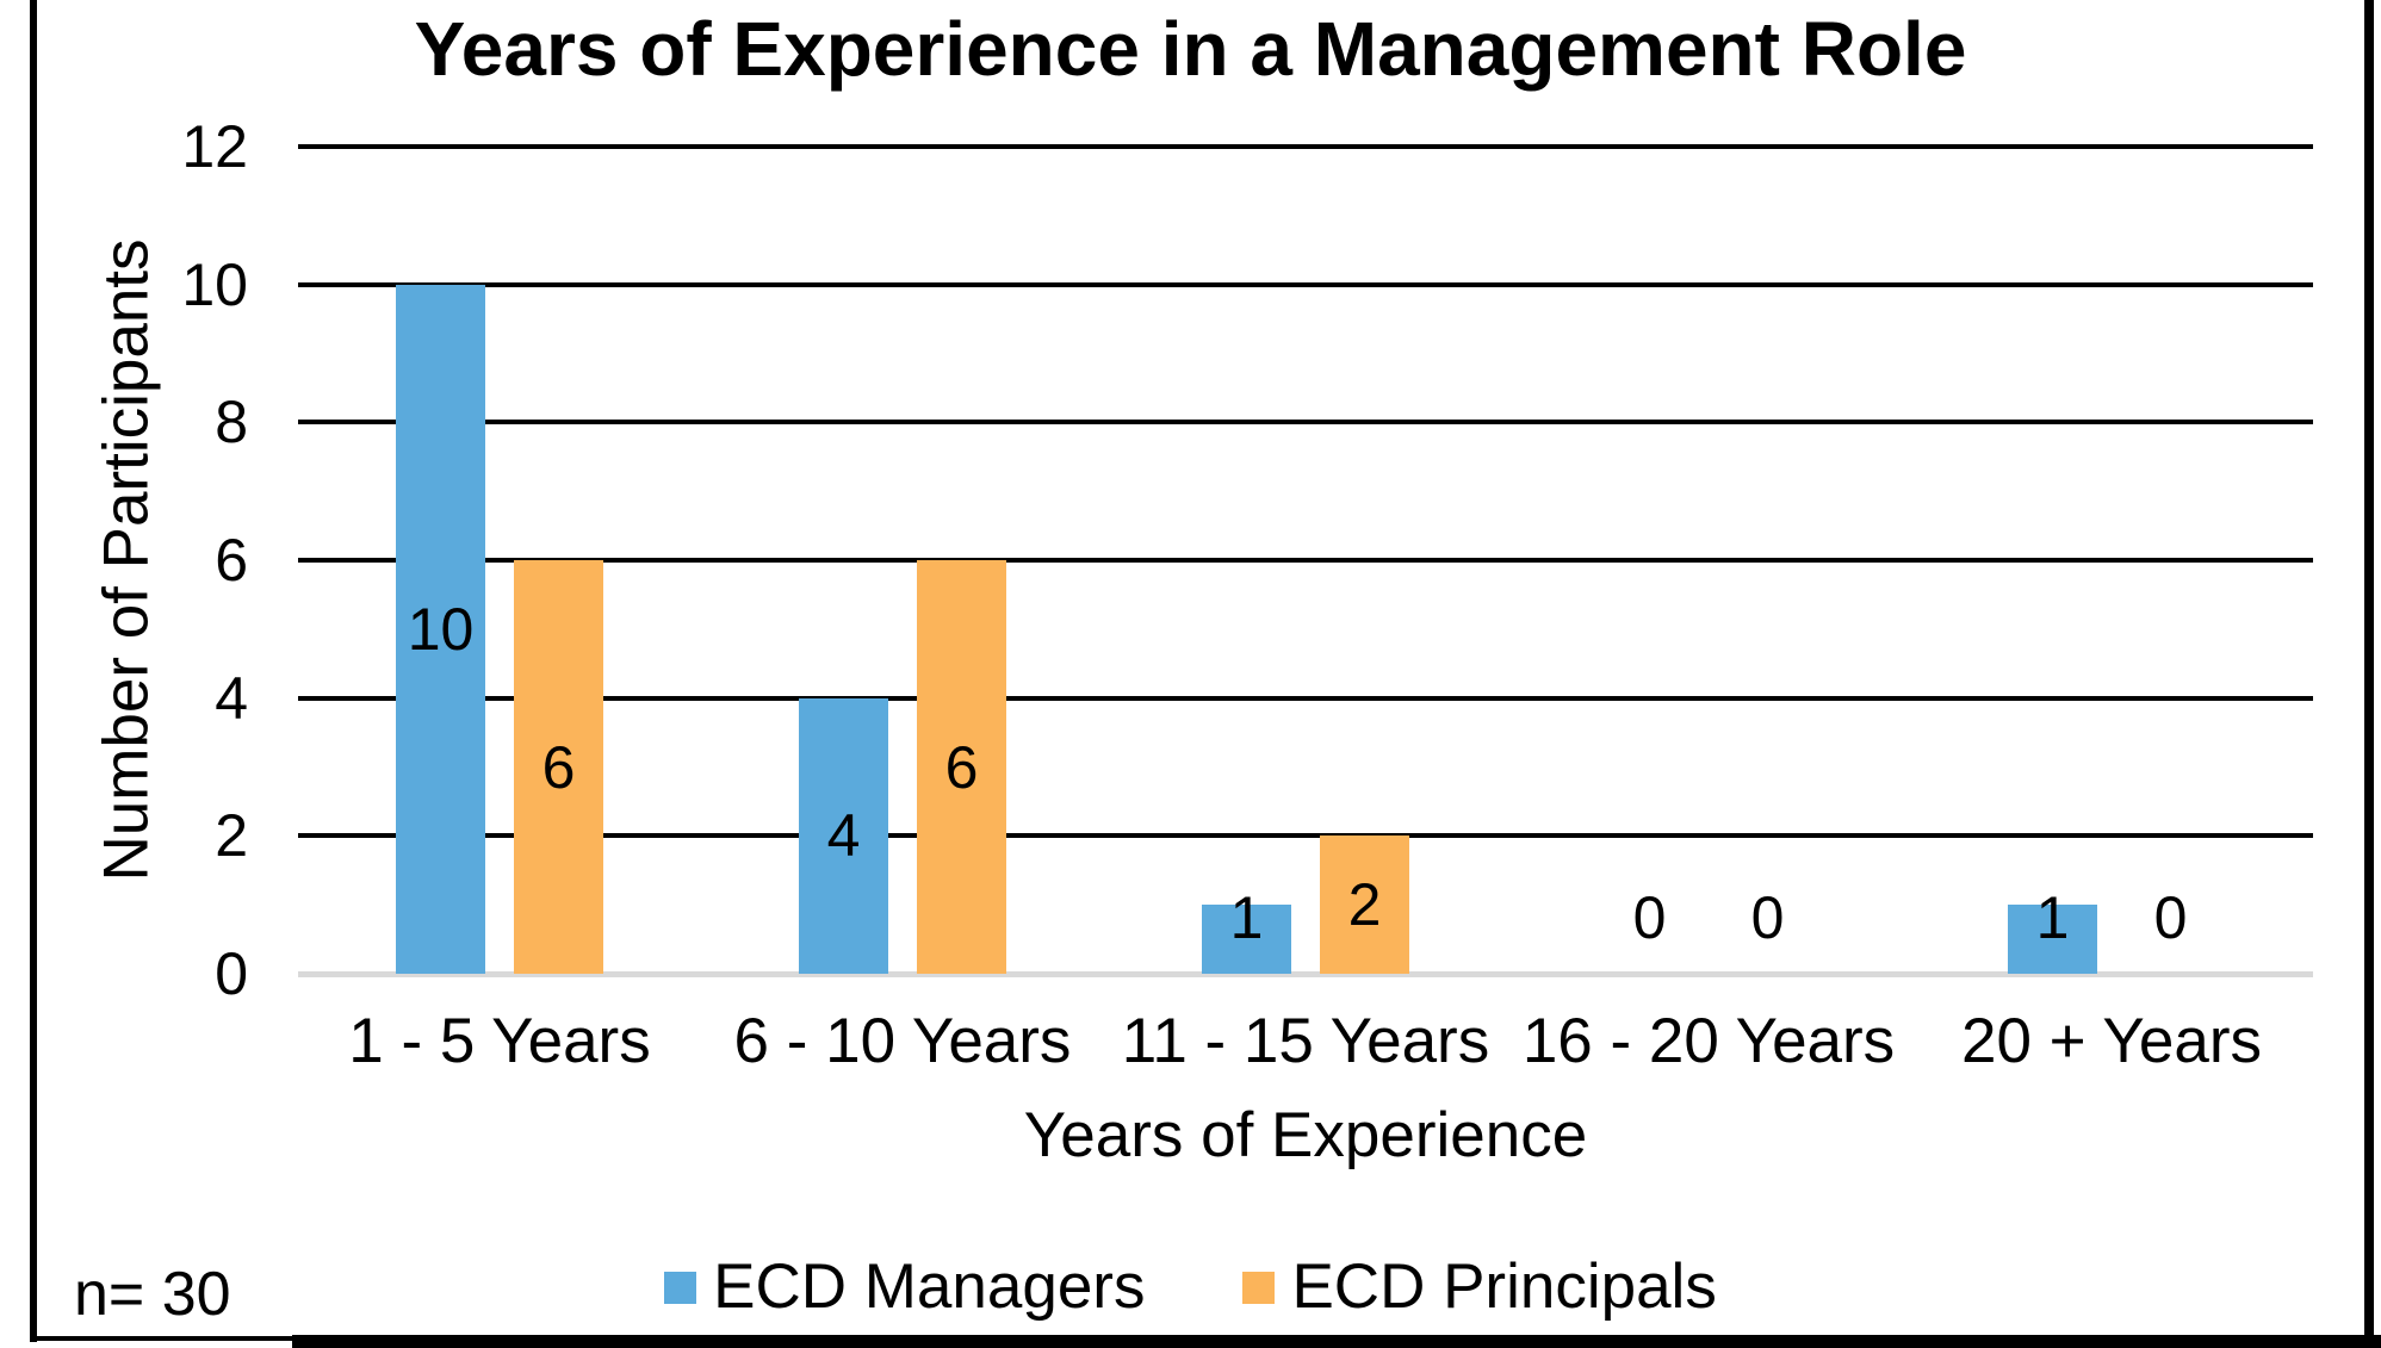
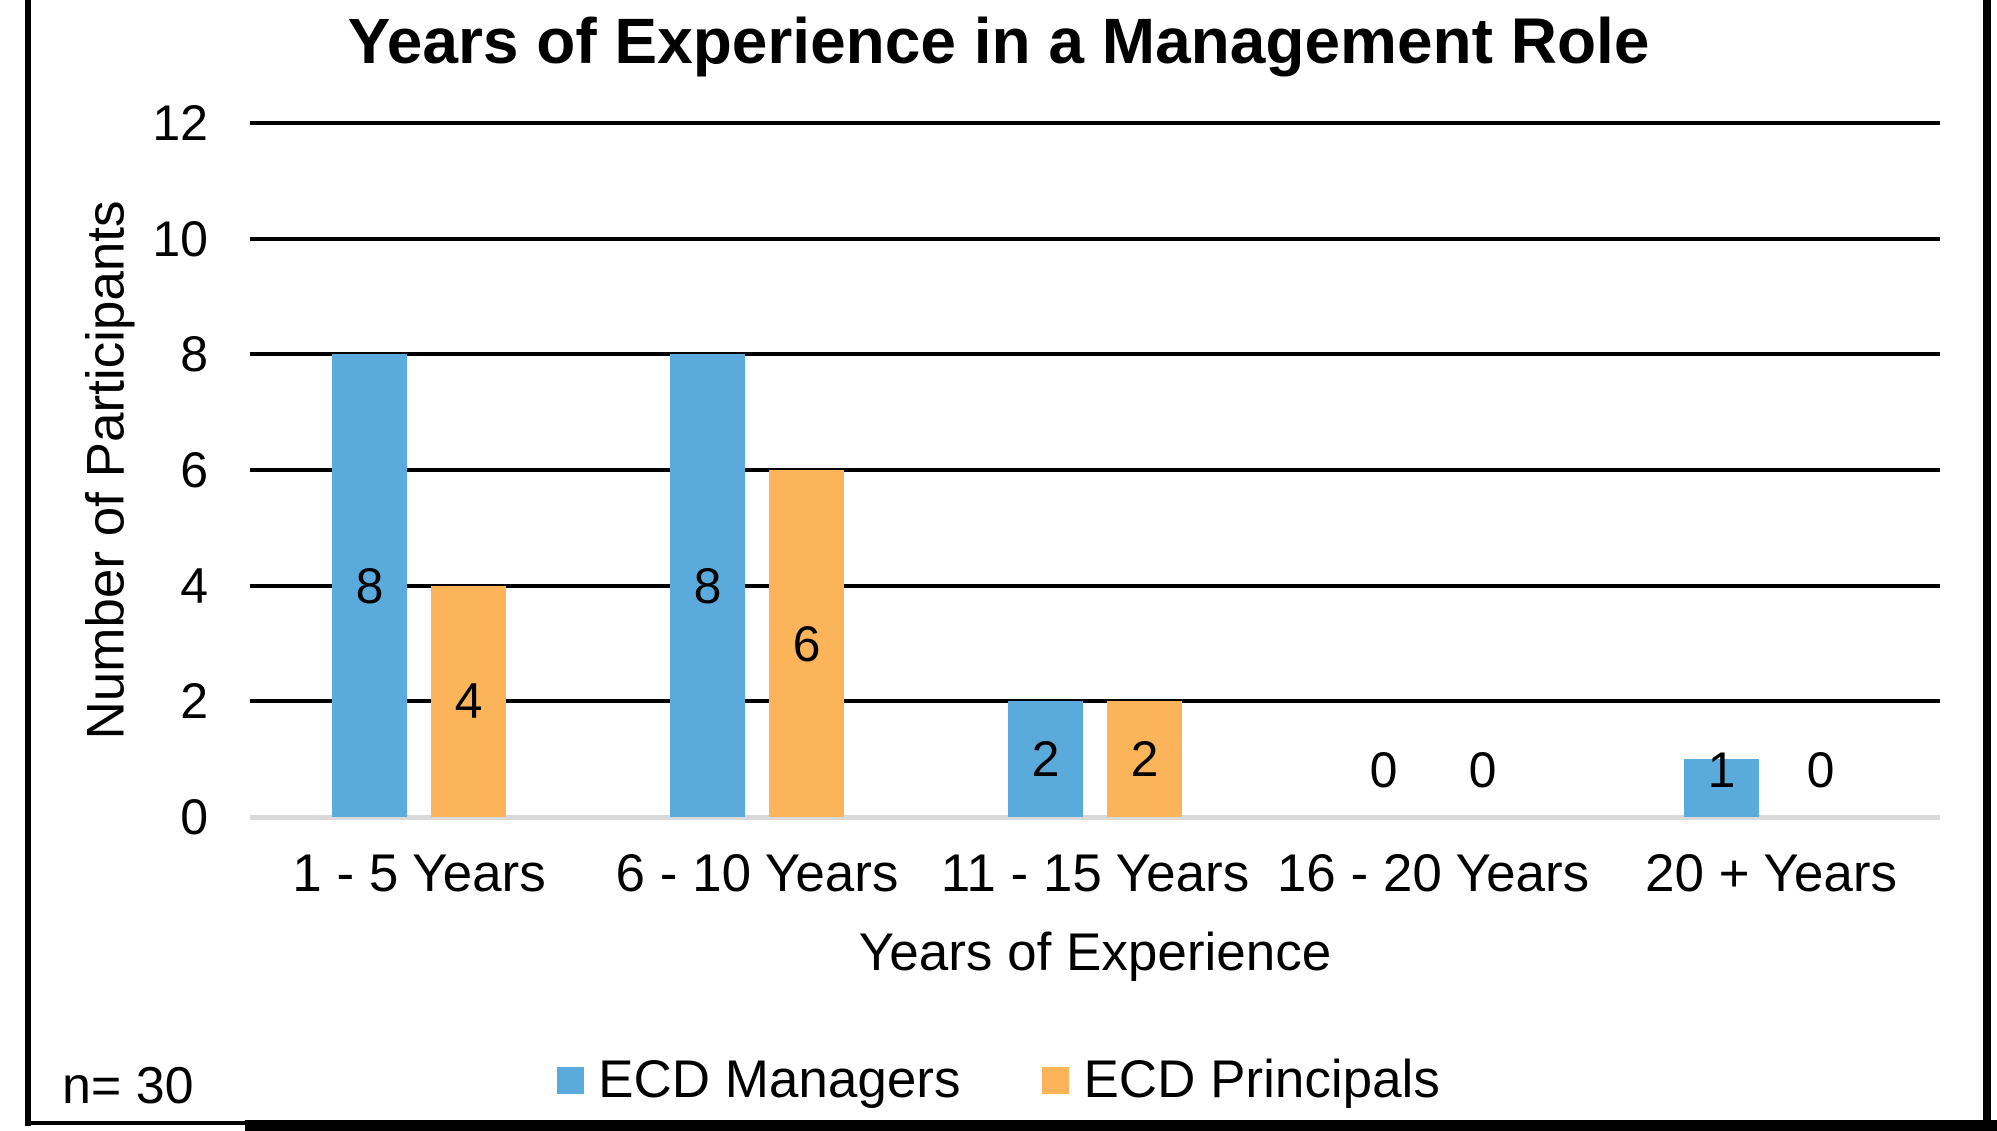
ECD Managers/1 - 5 Years: 10 -> 8
ECD Principals/1 - 5 Years: 6 -> 4
ECD Managers/6 - 10 Years: 4 -> 8
ECD Managers/11 - 15 Years: 1 -> 2
